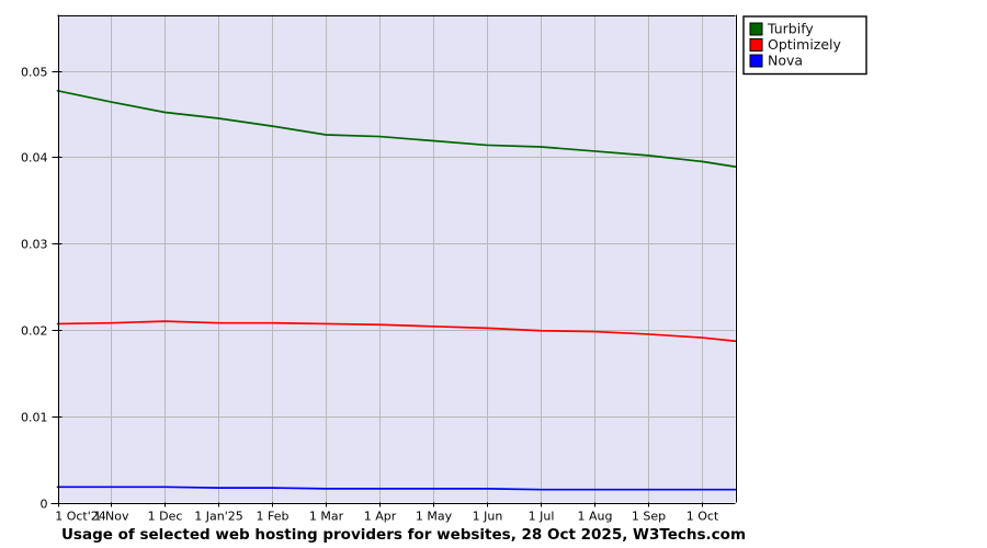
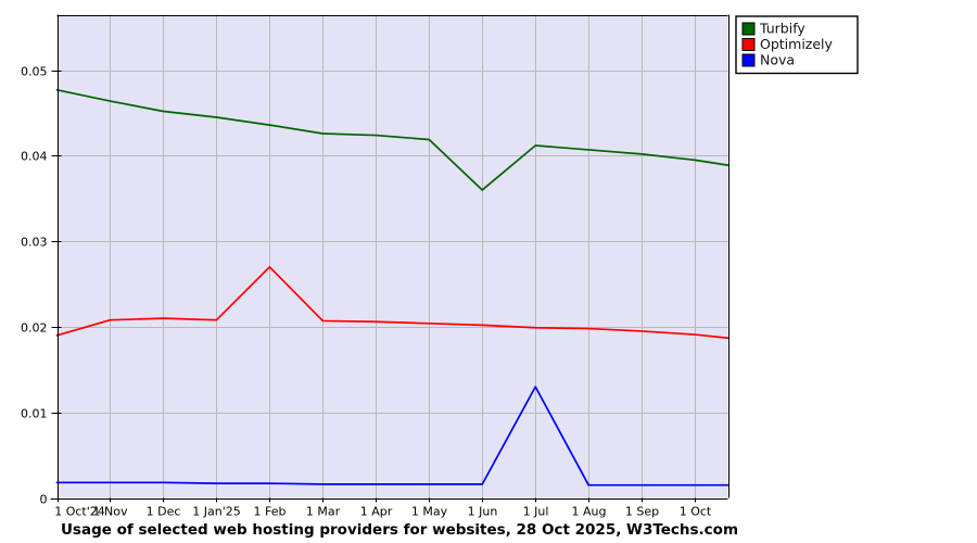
Optimizely/1 Oct'24: 0.021 -> 0.019
Optimizely/1 Feb: 0.021 -> 0.027
Turbify/1 Jun: 0.041 -> 0.036
Nova/1 Jul: 0.002 -> 0.013
